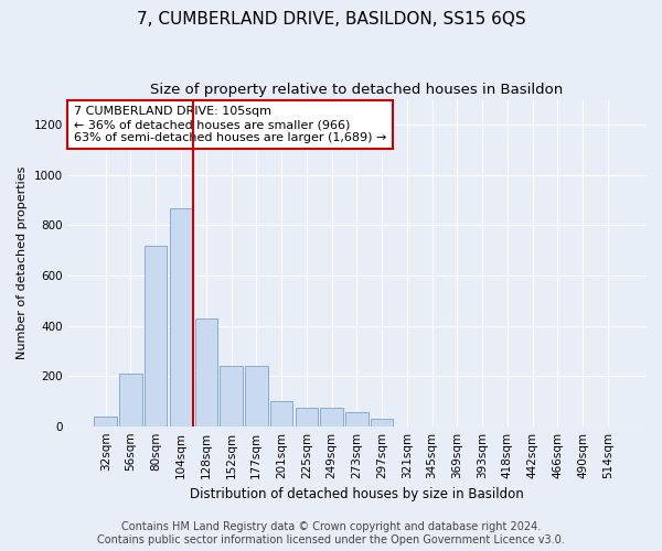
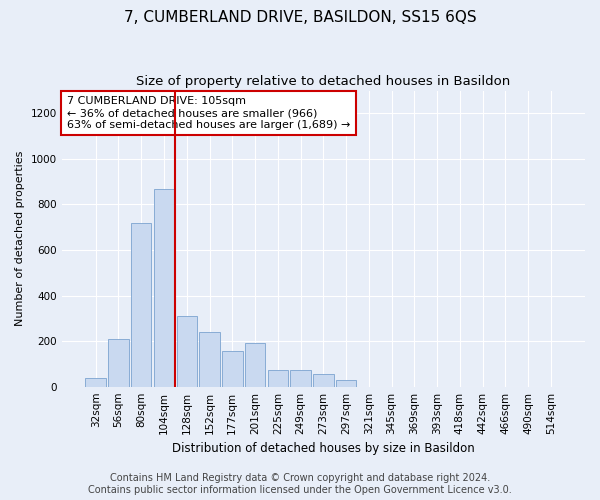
128sqm: 430 -> 310
177sqm: 240 -> 155
201sqm: 100 -> 190
